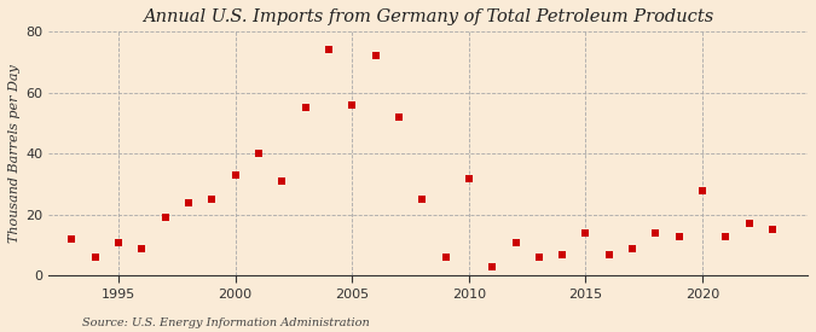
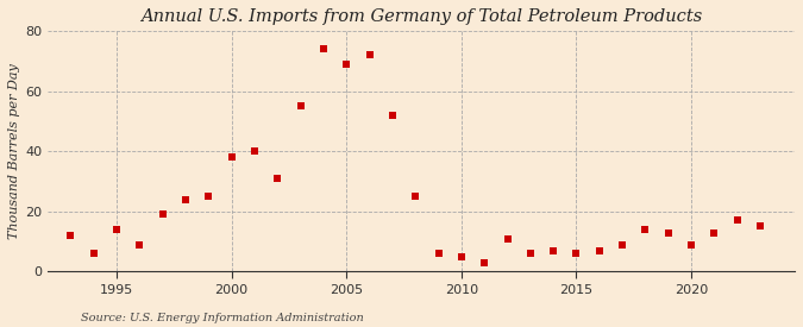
1995: 11 -> 14
2000: 33 -> 38
2005: 56 -> 69
2010: 32 -> 5
2015: 14 -> 6
2020: 28 -> 9
